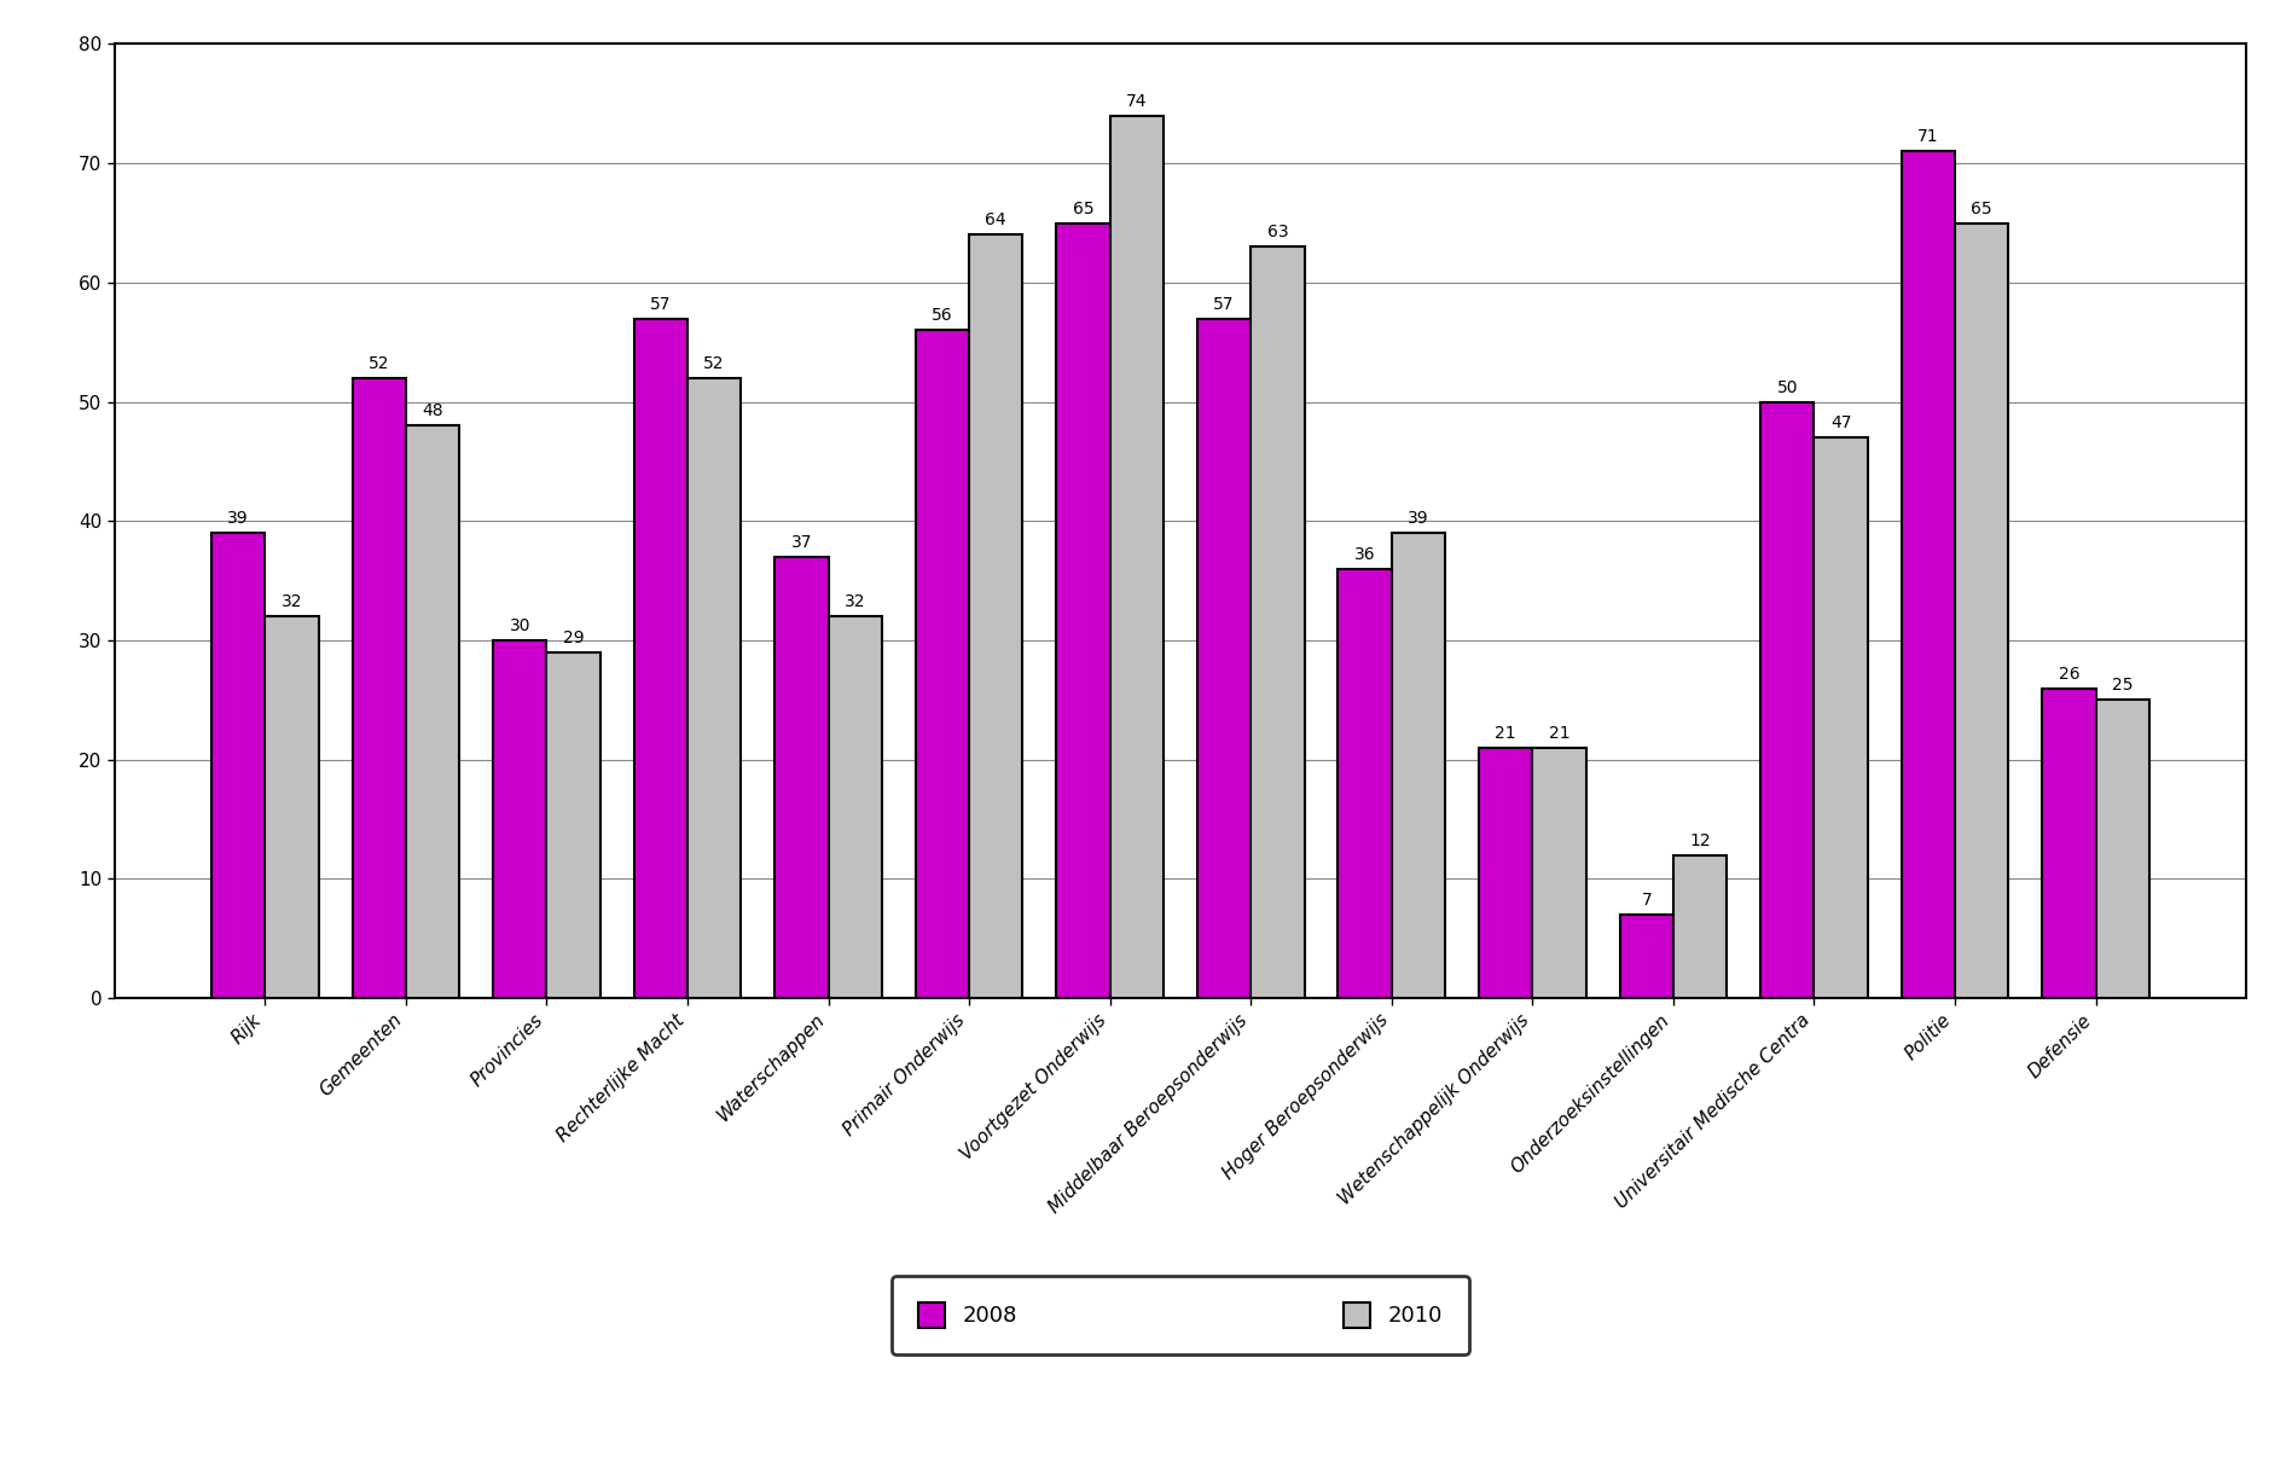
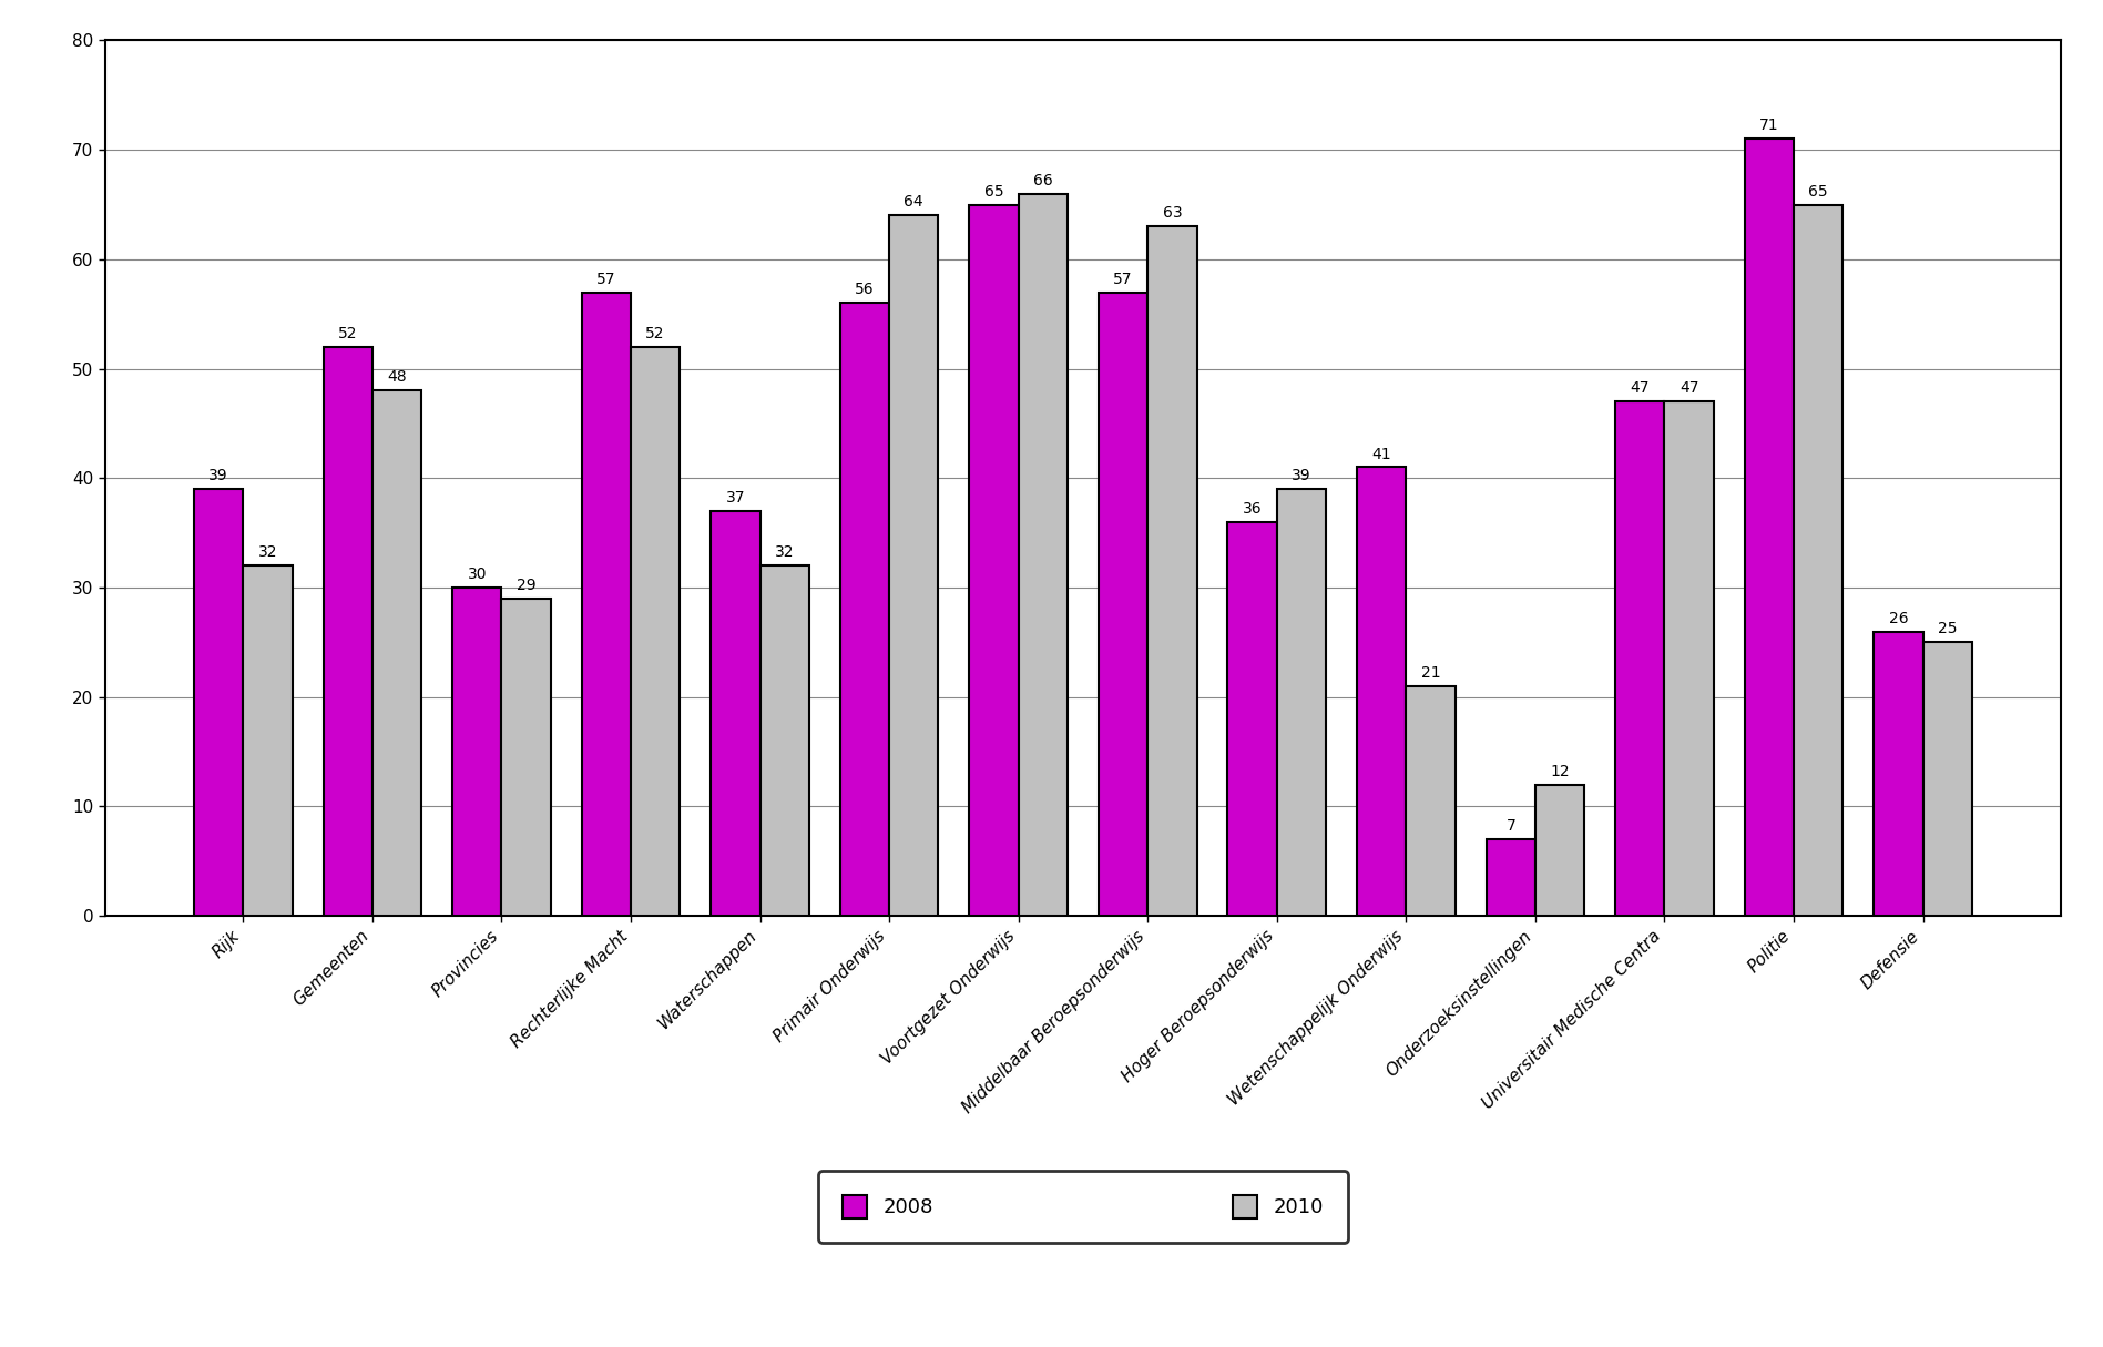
2010/Voortgezet Onderwijs: 74 -> 66
2008/Wetenschappelijk Onderwijs: 21 -> 41
2008/Universitair Medische Centra: 50 -> 47
